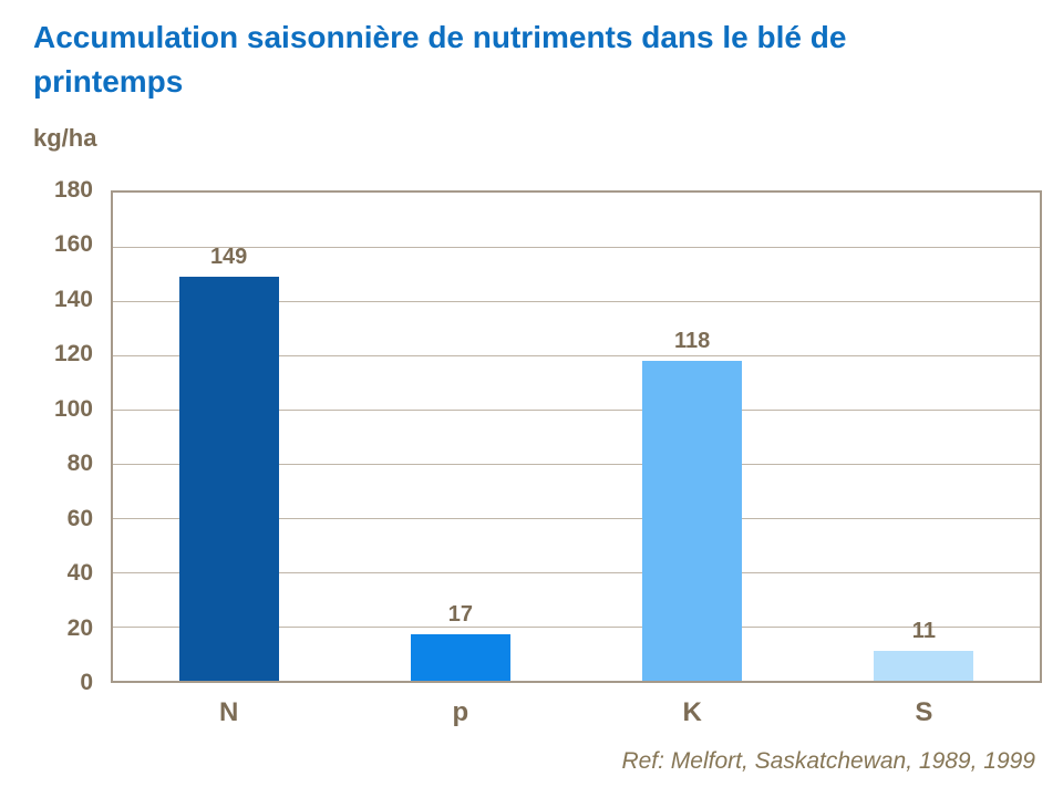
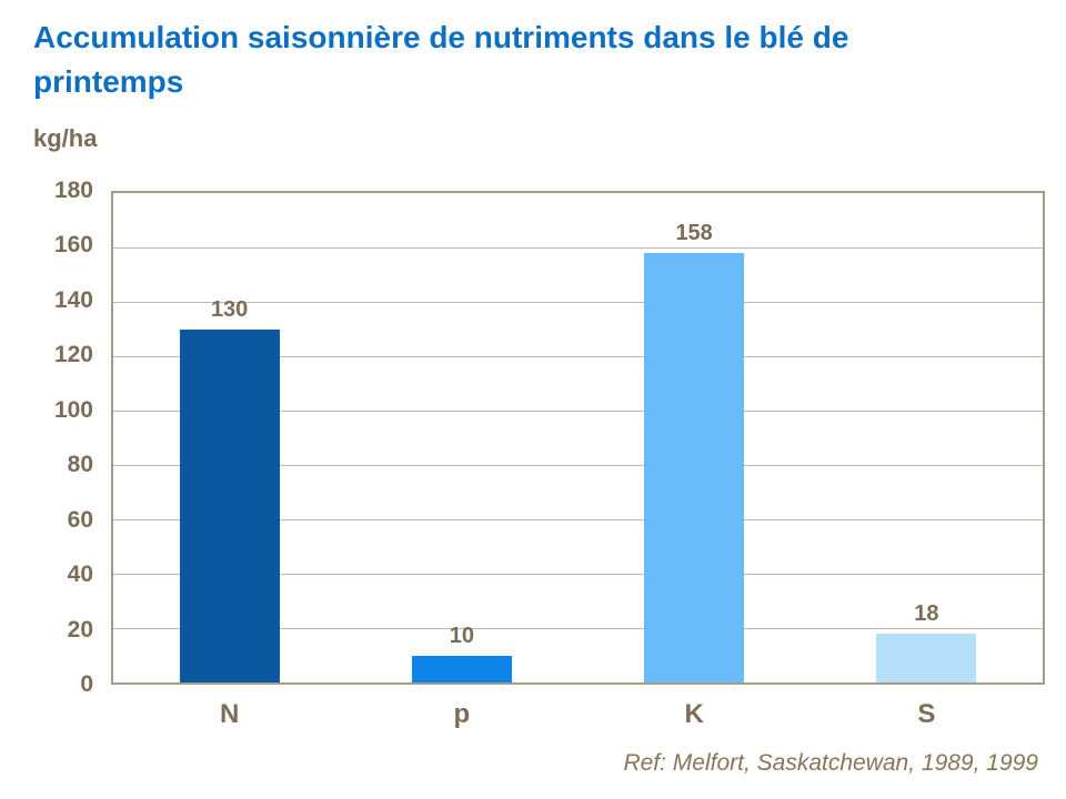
N: 149 -> 130
p: 17 -> 10
K: 118 -> 158
S: 11 -> 18
